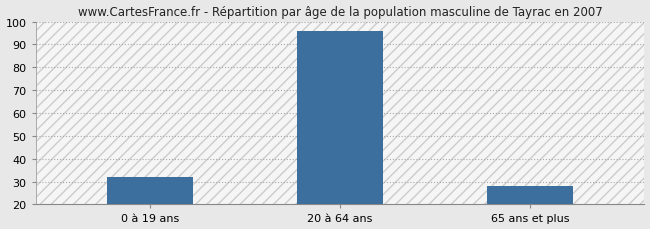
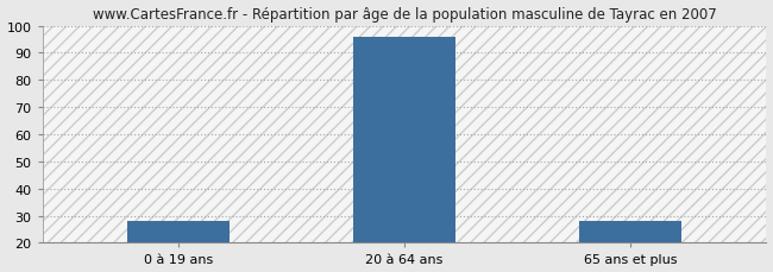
0 à 19 ans: 32 -> 28
